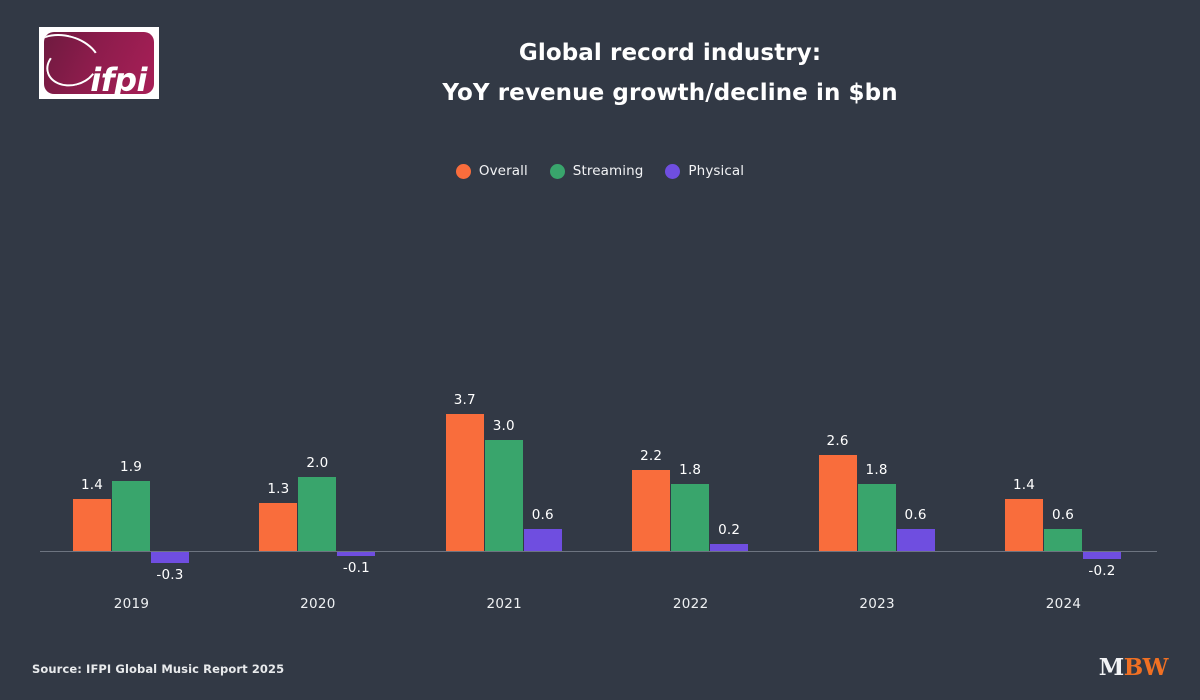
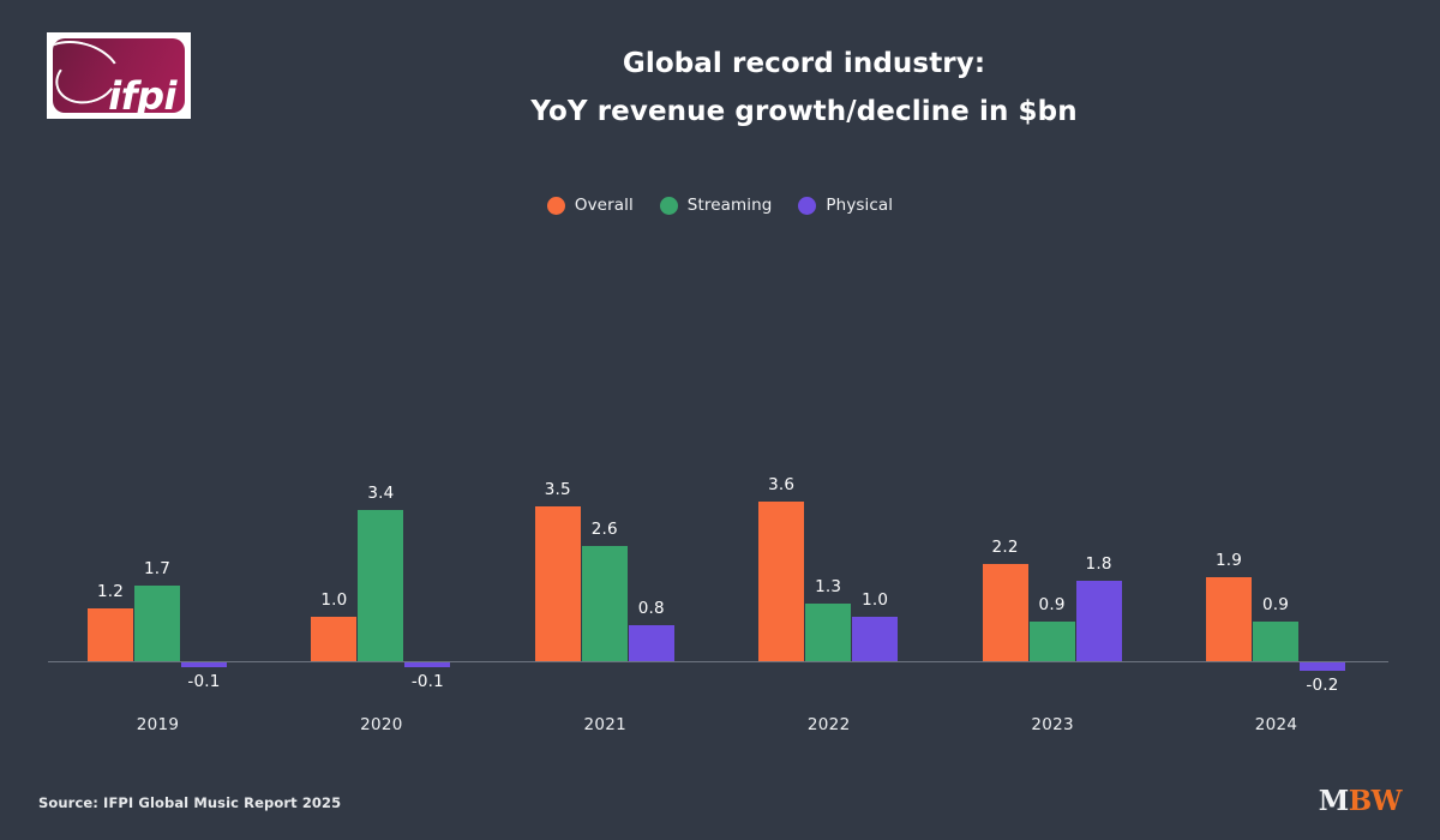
Overall/2019: 1.4 -> 1.2
Streaming/2019: 1.9 -> 1.7
Physical/2019: -0.3 -> -0.1
Overall/2020: 1.3 -> 1.0
Streaming/2020: 2.0 -> 3.4
Overall/2021: 3.7 -> 3.5
Streaming/2021: 3.0 -> 2.6
Physical/2021: 0.6 -> 0.8
Overall/2022: 2.2 -> 3.6
Streaming/2022: 1.8 -> 1.3
Physical/2022: 0.2 -> 1.0
Overall/2023: 2.6 -> 2.2
Streaming/2023: 1.8 -> 0.9
Physical/2023: 0.6 -> 1.8
Overall/2024: 1.4 -> 1.9
Streaming/2024: 0.6 -> 0.9
